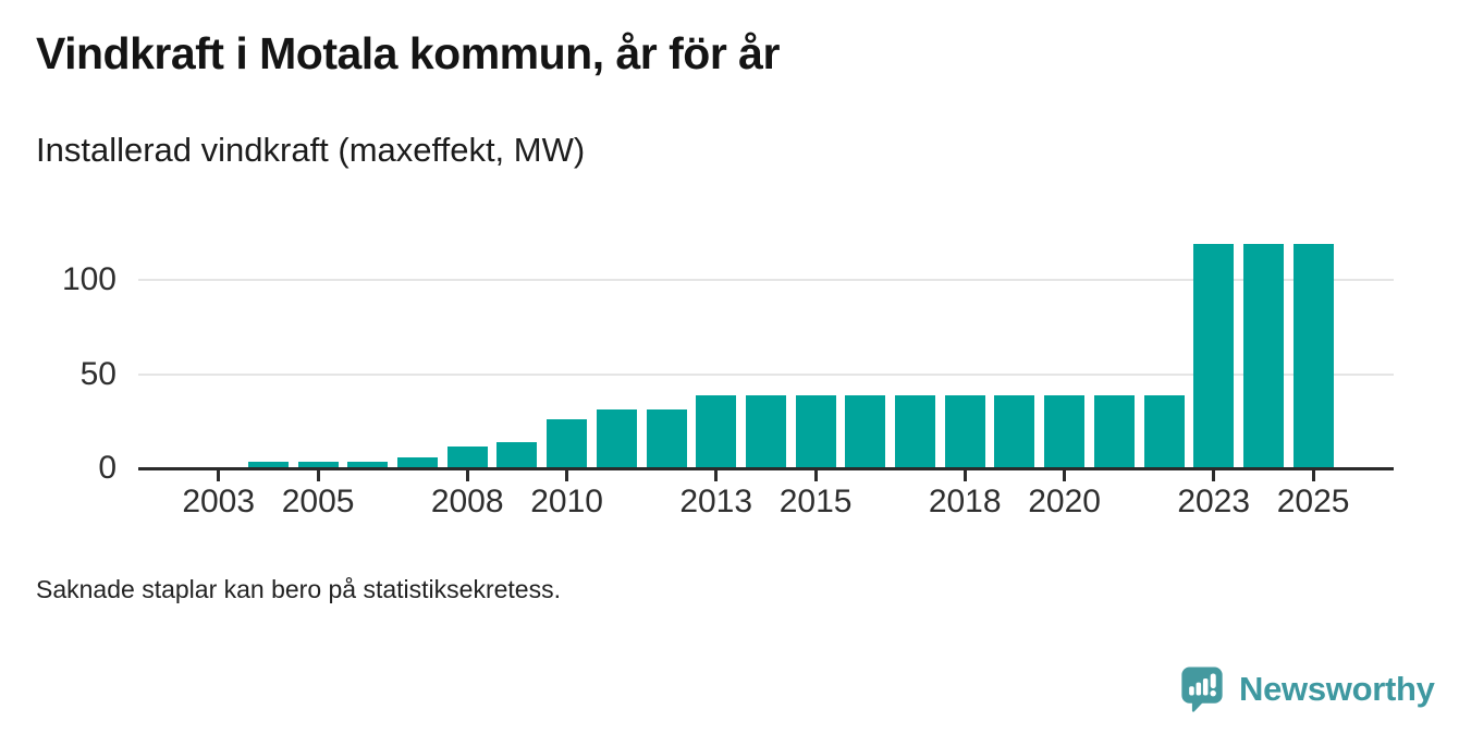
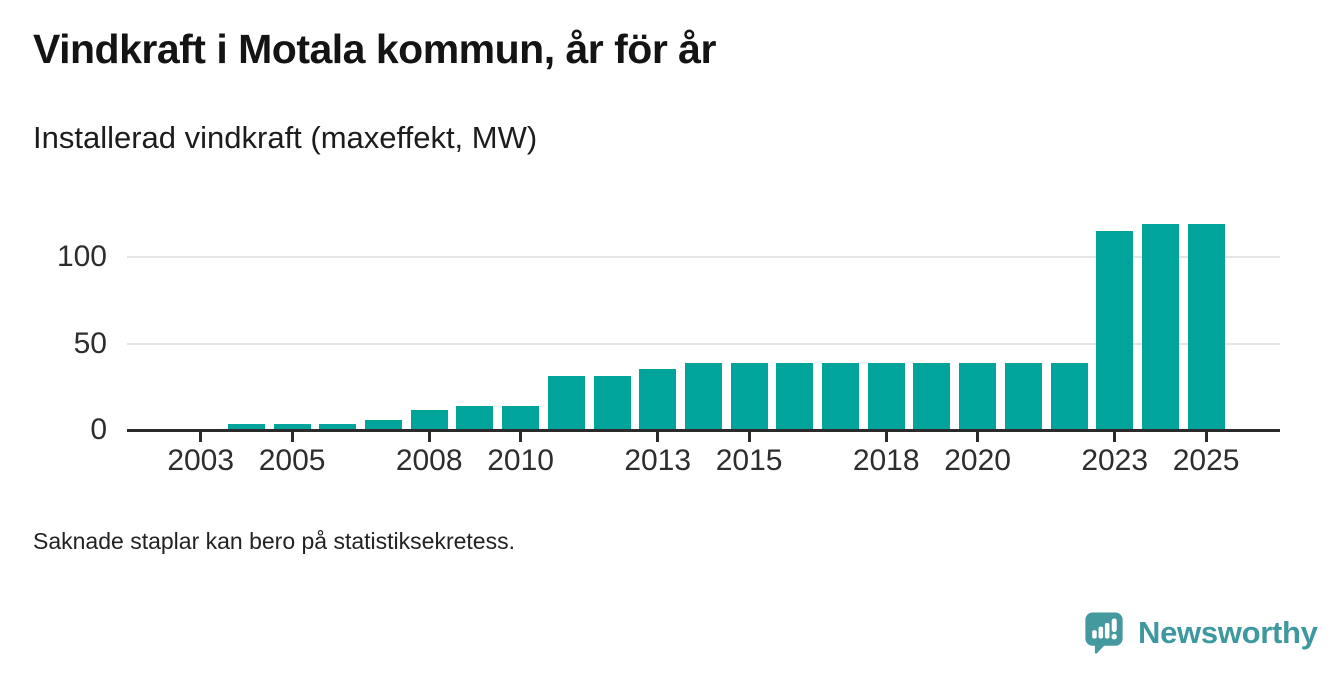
2010: 26 -> 14
2013: 39 -> 35
2023: 119 -> 115
